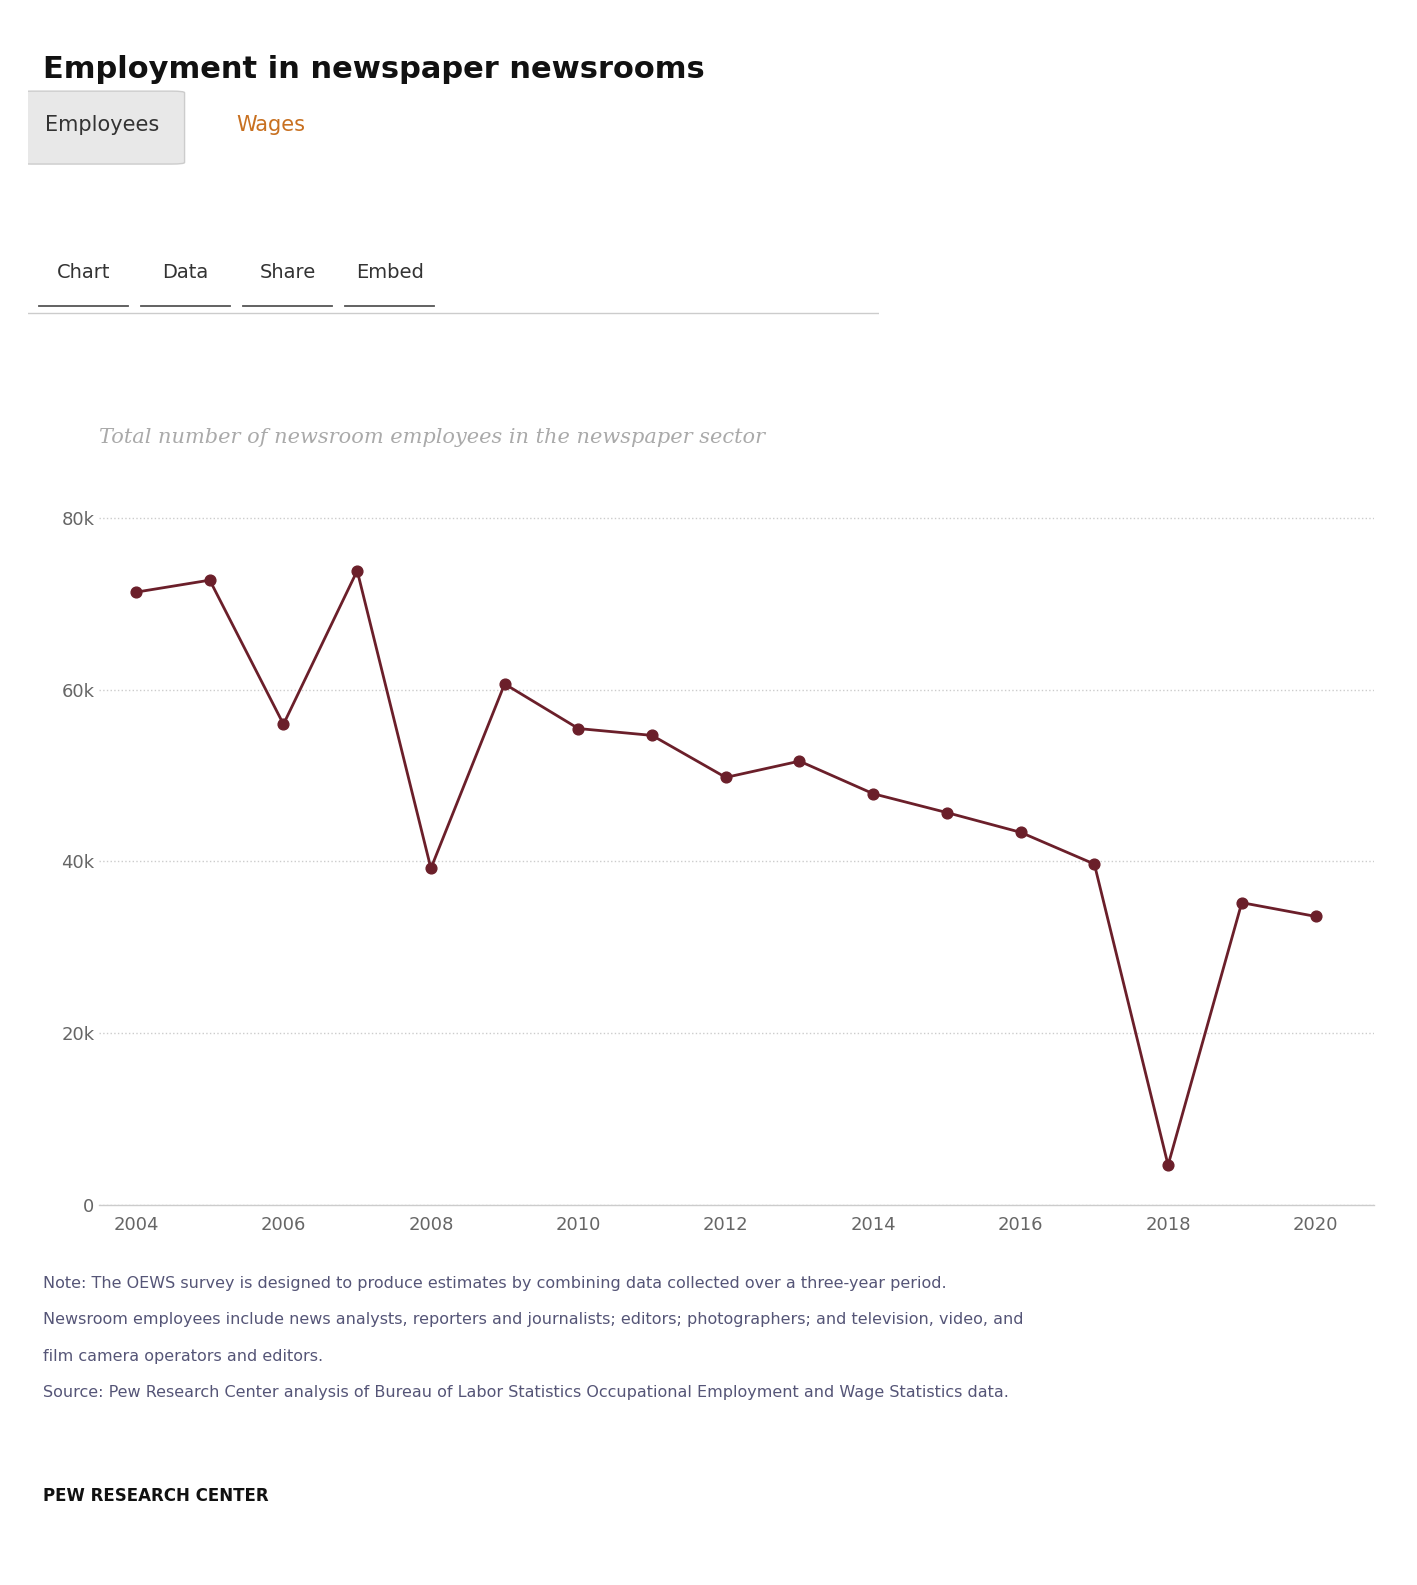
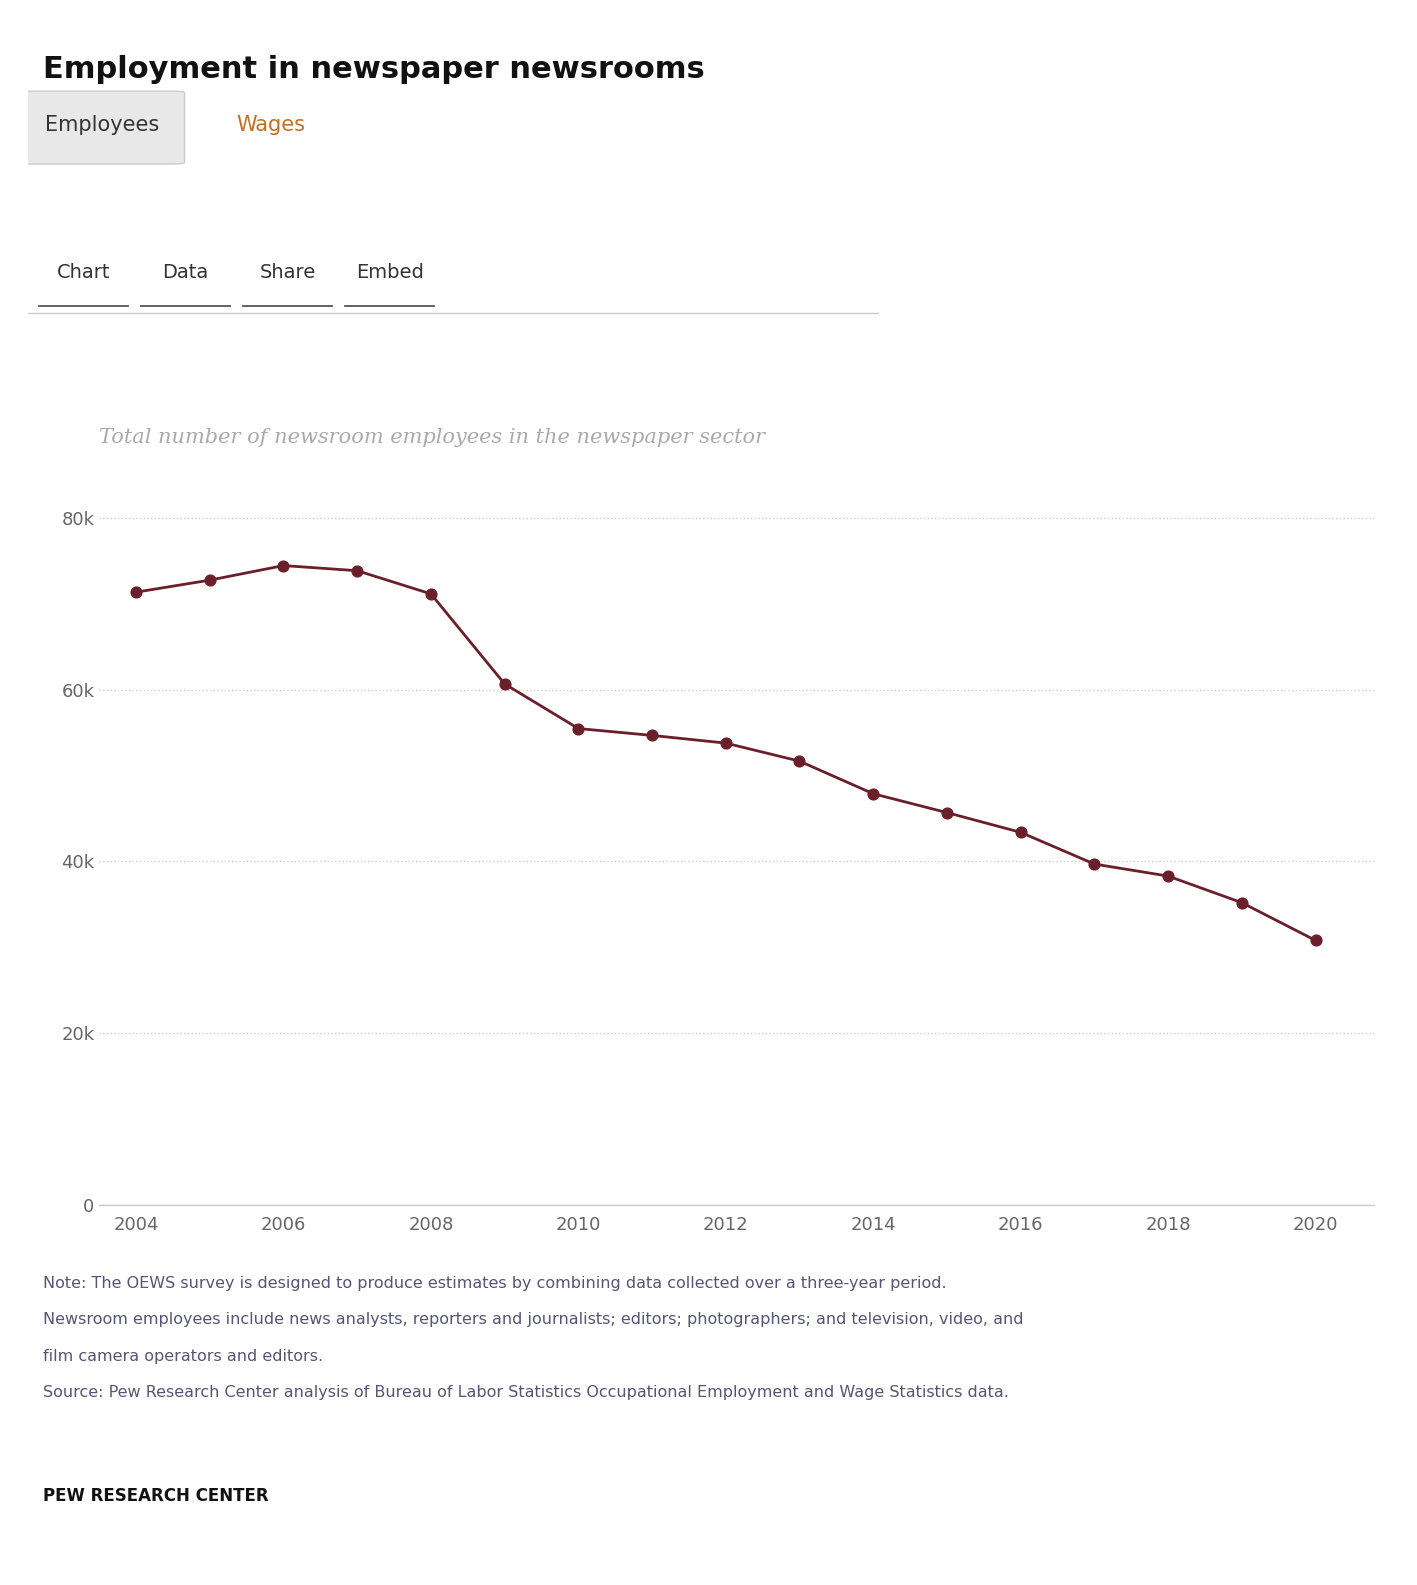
2006: 56.0k -> 74.5k
2008: 39.2k -> 71.2k
2012: 49.8k -> 53.8k
2018: 4.6k -> 38.3k
2020: 33.6k -> 30.8k
